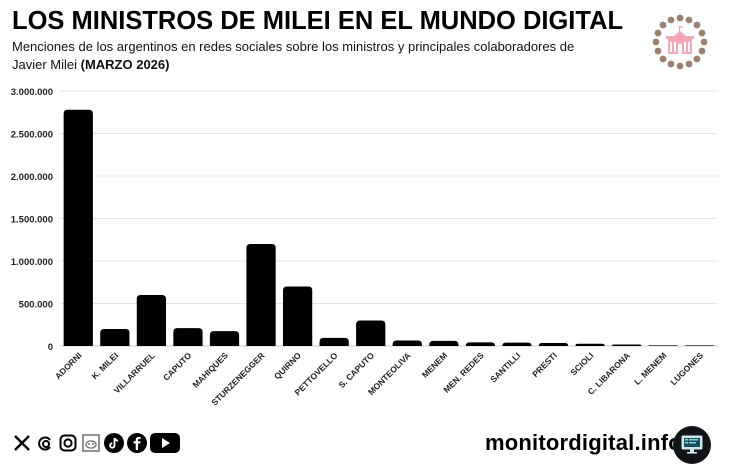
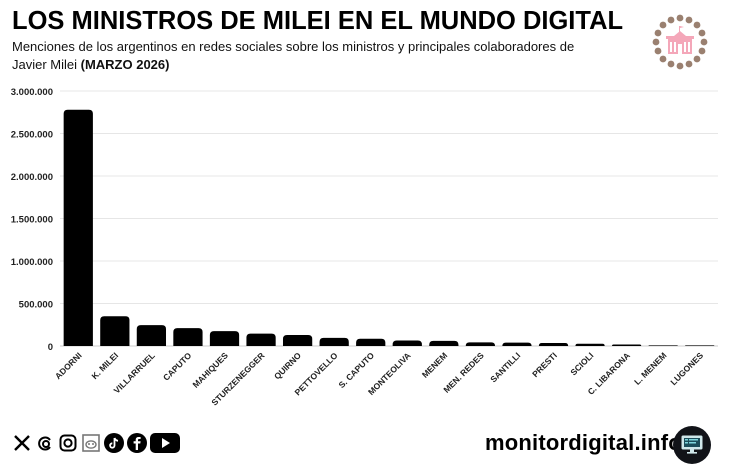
K. MILEI: 200000 -> 400000
VILLARRUEL: 600000 -> 200000
STURZENEGGER: 1200000 -> 100000
QUIRNO: 700000 -> 100000
S. CAPUTO: 300000 -> 100000
